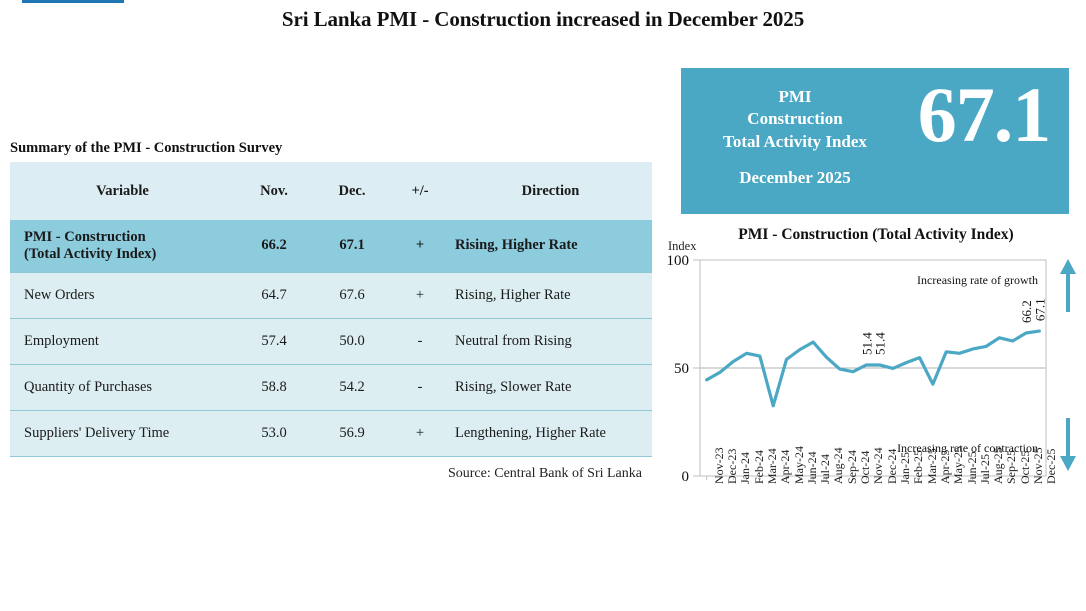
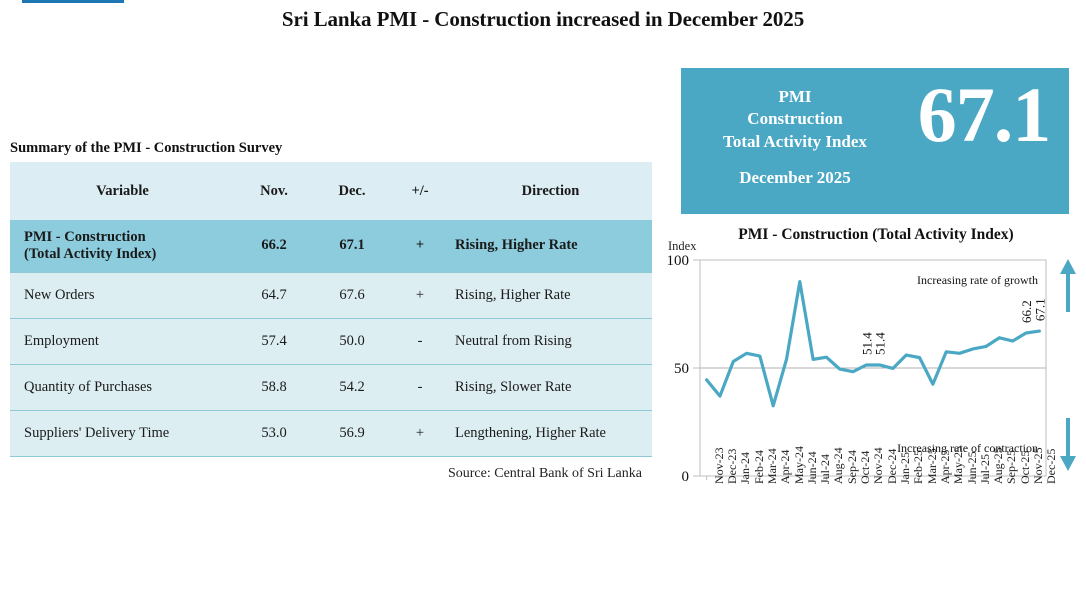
Dec-23: 48 -> 37
Jun-24: 58 -> 90
Jul-24: 62 -> 54
Feb-25: 52 -> 56
